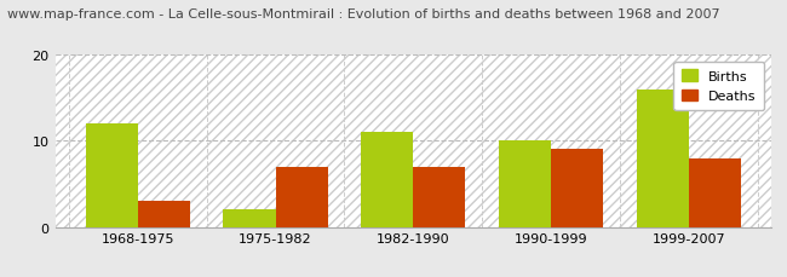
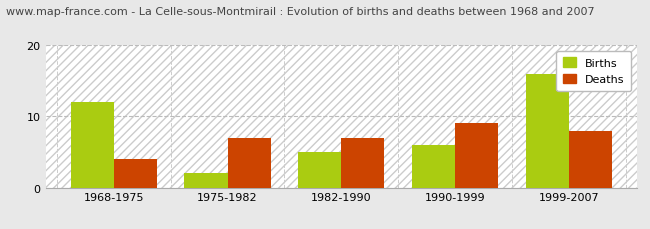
Deaths/1968-1975: 3 -> 4
Births/1982-1990: 11 -> 5
Births/1990-1999: 10 -> 6
